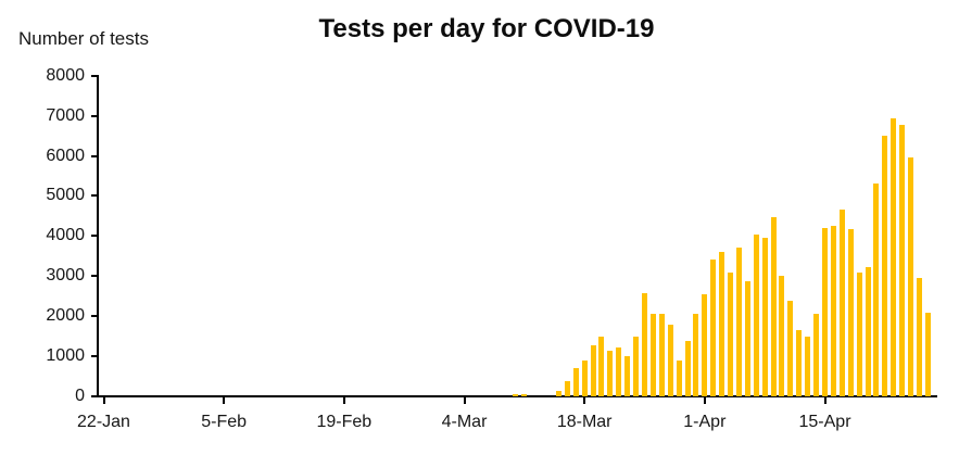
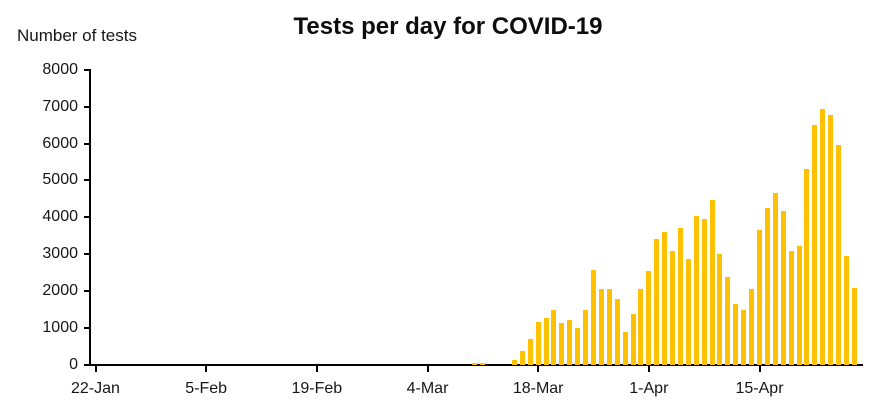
18-Mar: 900 -> 1200
15-Apr: 4200 -> 3600
